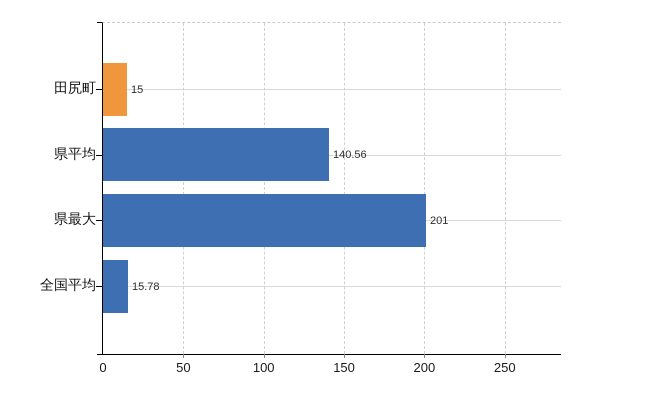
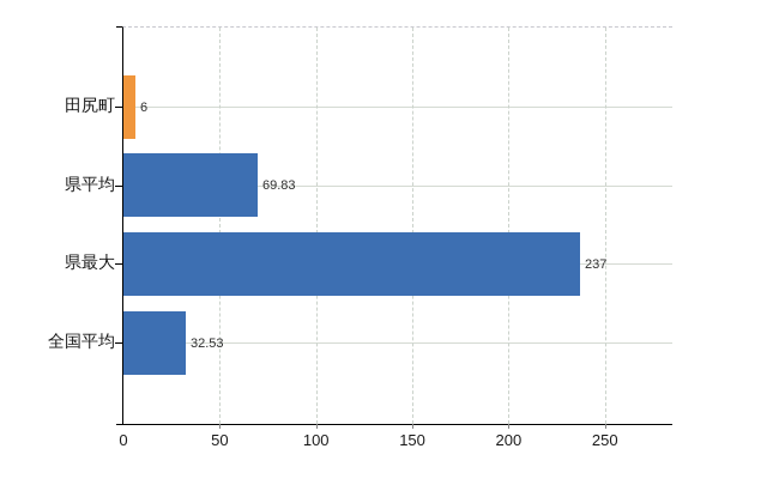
田尻町: 15 -> 6
県平均: 140.56 -> 69.83
県最大: 201 -> 237
全国平均: 15.78 -> 32.53
